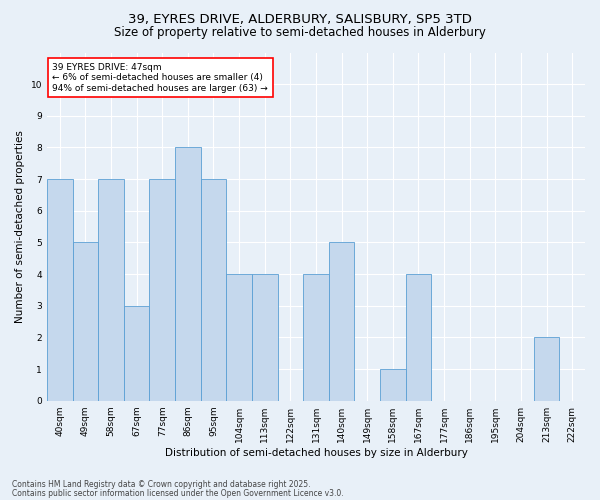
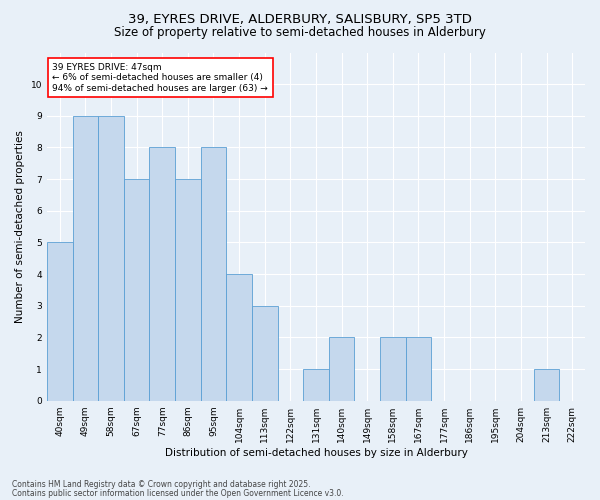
40sqm: 7 -> 5
49sqm: 5 -> 9
58sqm: 7 -> 9
67sqm: 3 -> 7
77sqm: 7 -> 8
86sqm: 8 -> 7
95sqm: 7 -> 8
113sqm: 4 -> 3
131sqm: 4 -> 1
140sqm: 5 -> 2
158sqm: 1 -> 2
167sqm: 4 -> 2
213sqm: 2 -> 1
